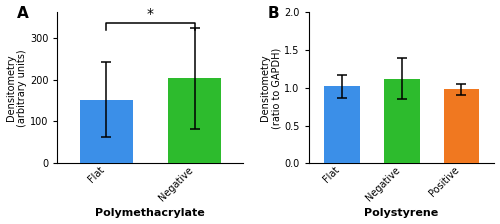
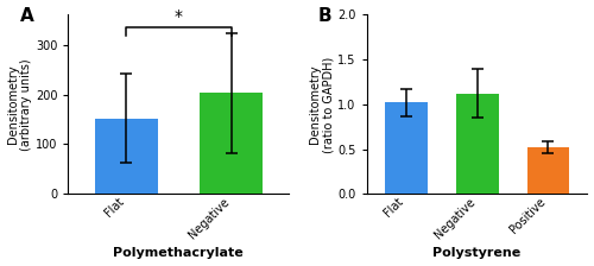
Positive: 0.98 -> 0.52
